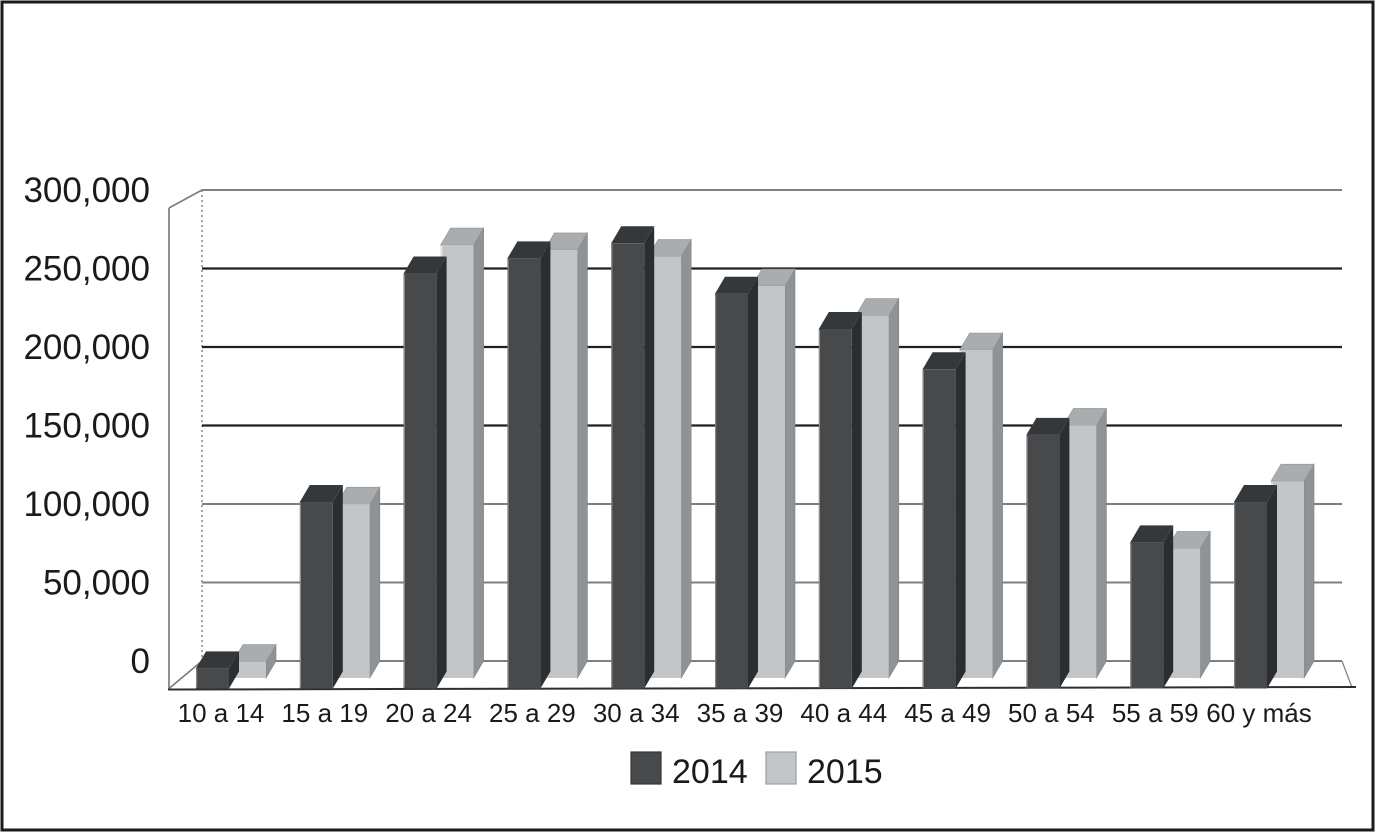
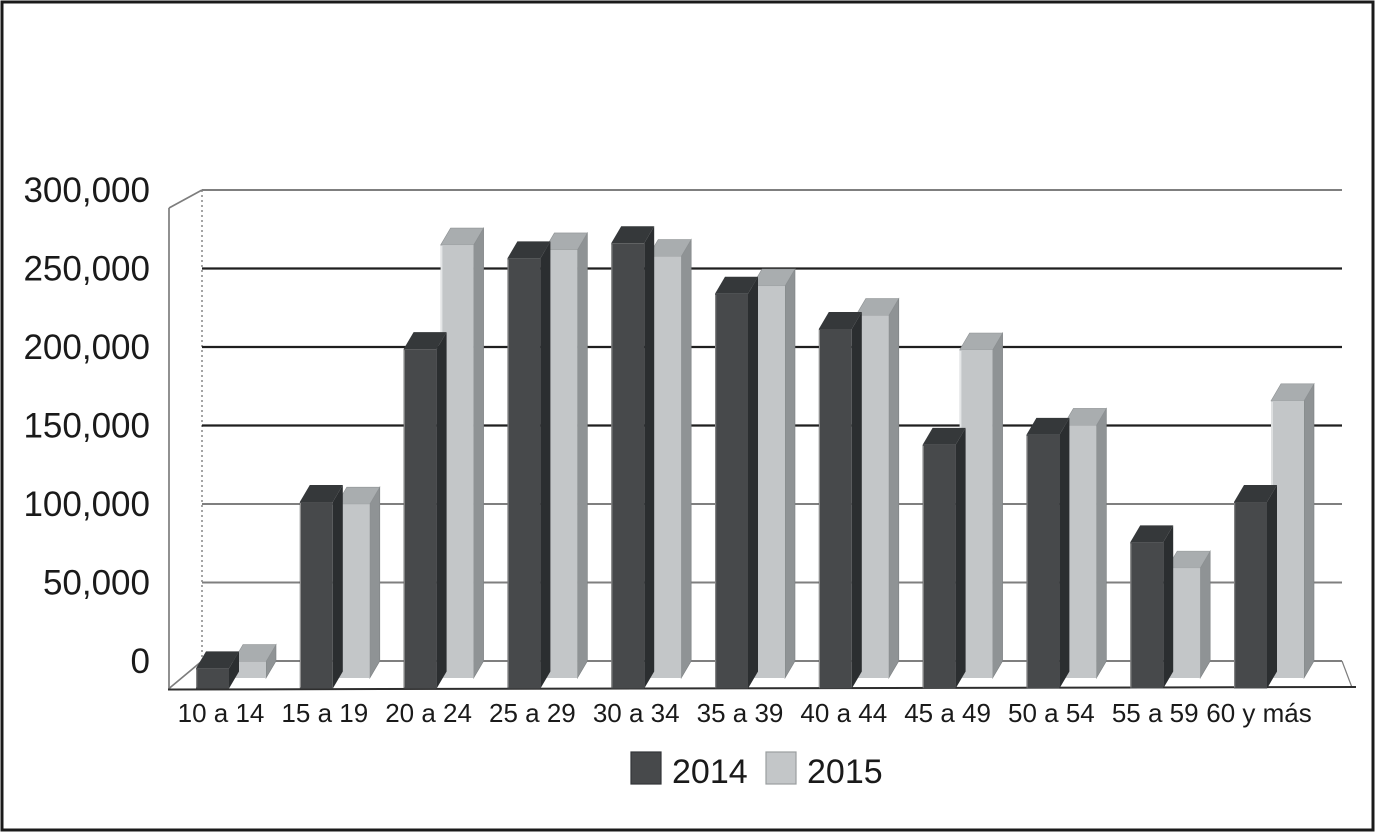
2014/20 a 24: 247000 -> 202000
2014/45 a 49: 190000 -> 145000
2015/55 a 59: 79000 -> 67000
2015/60 y más: 120000 -> 169000
